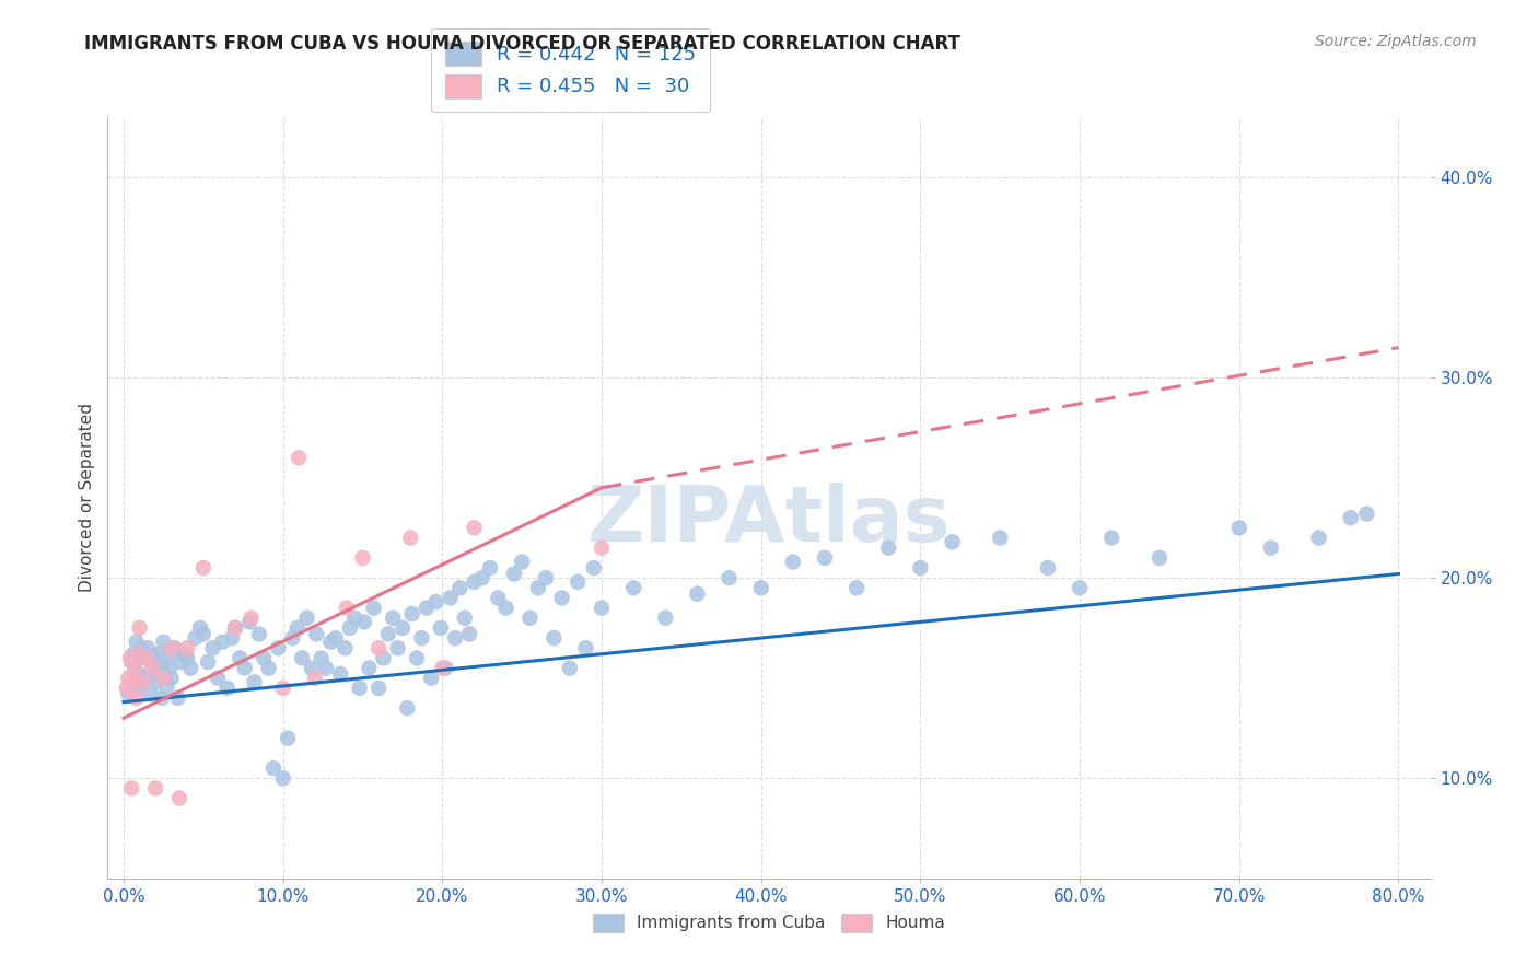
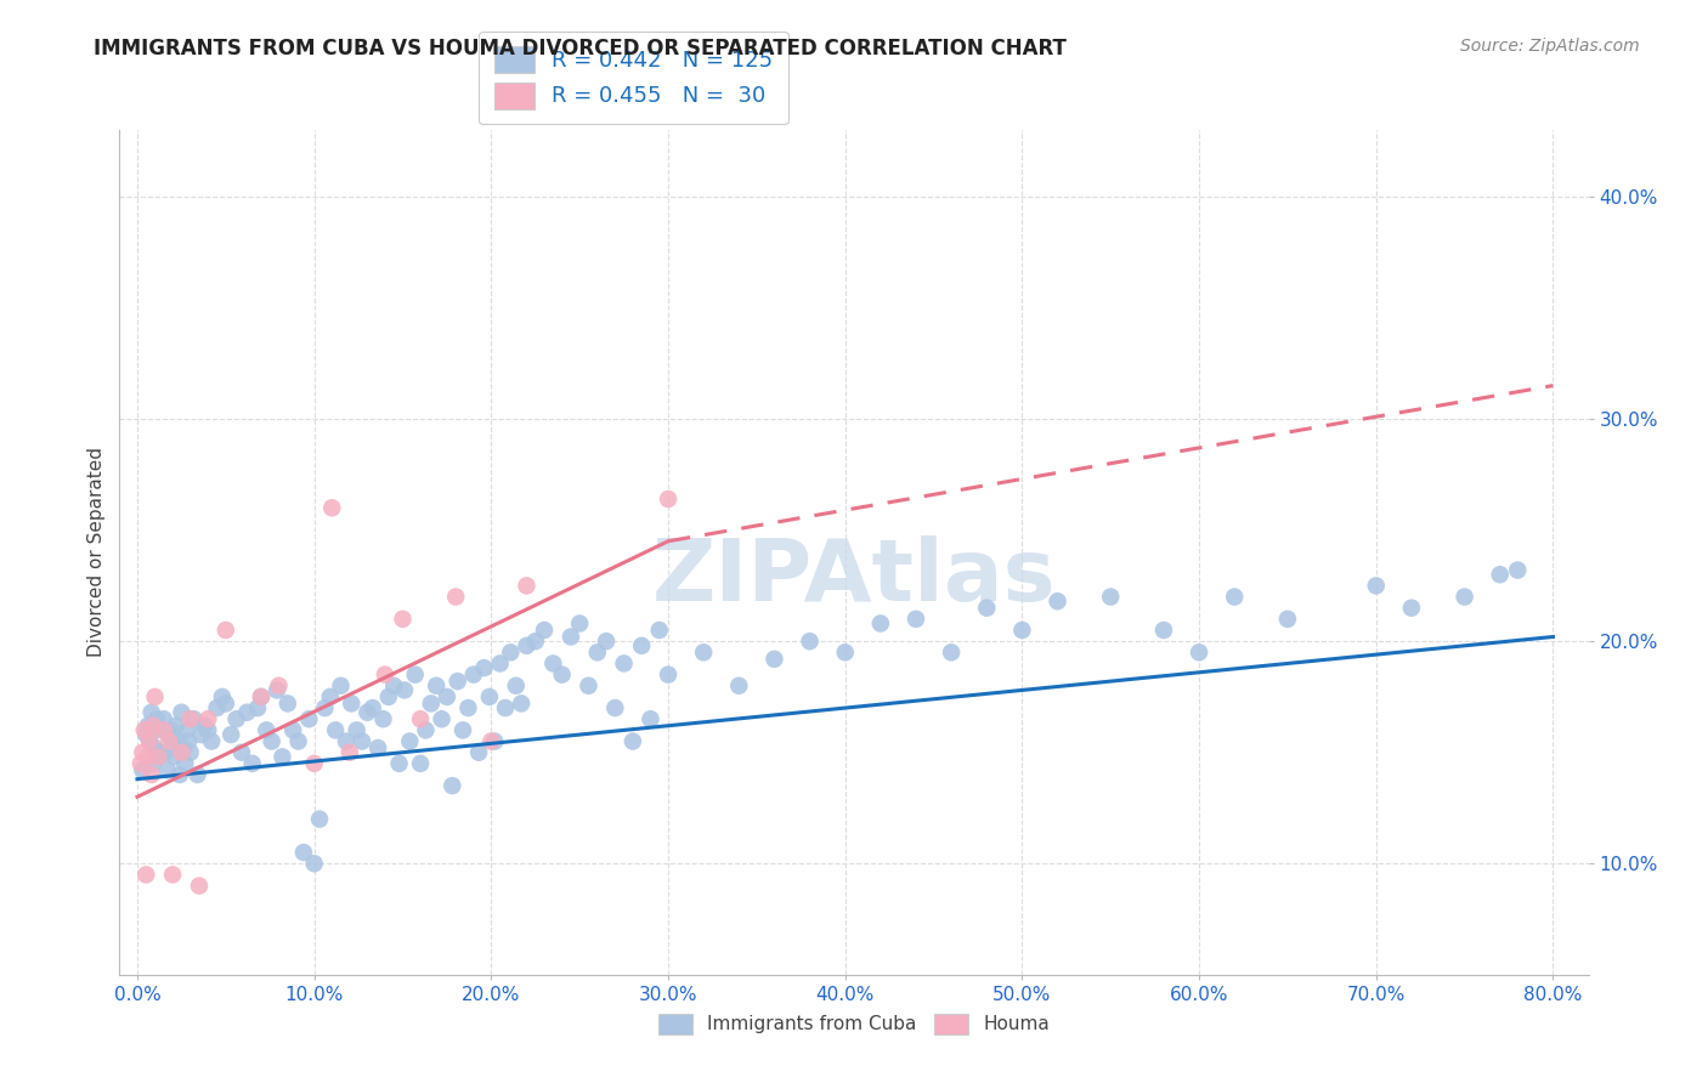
Houma/30.0%: 21.5% -> 26.4%
